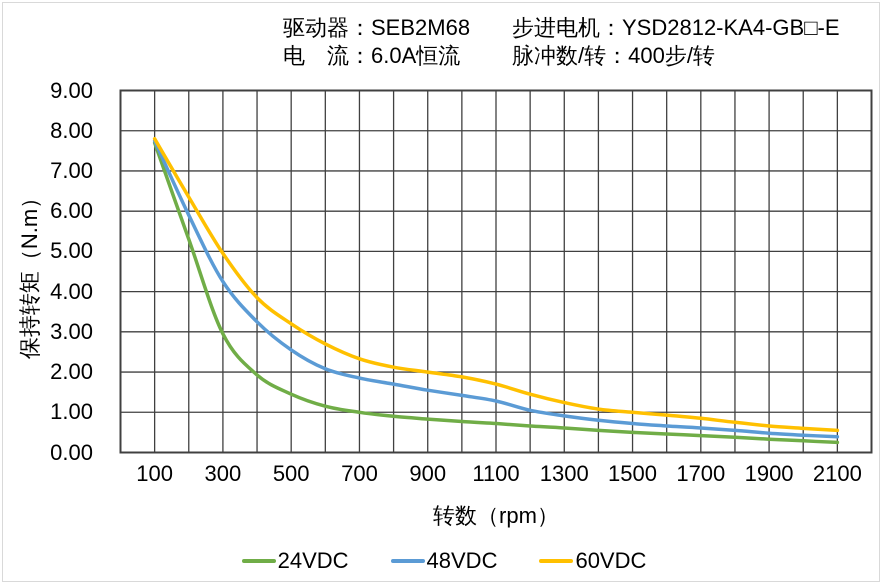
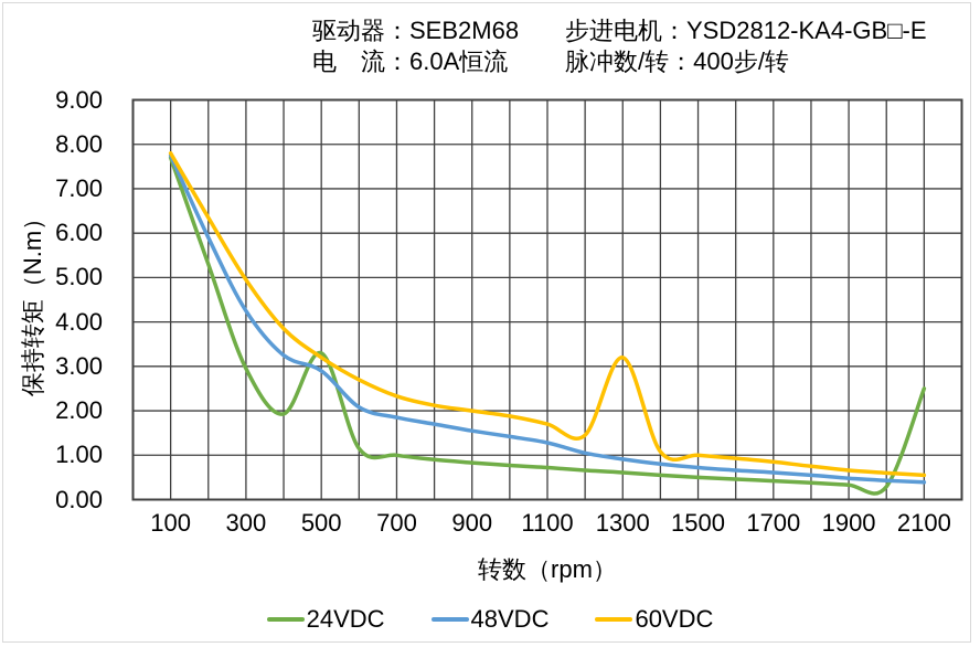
24VDC/500: 1.4 -> 3.3
48VDC/500: 2.5 -> 2.9
60VDC/1300: 1.2 -> 3.2
24VDC/2100: 0.2 -> 2.5
